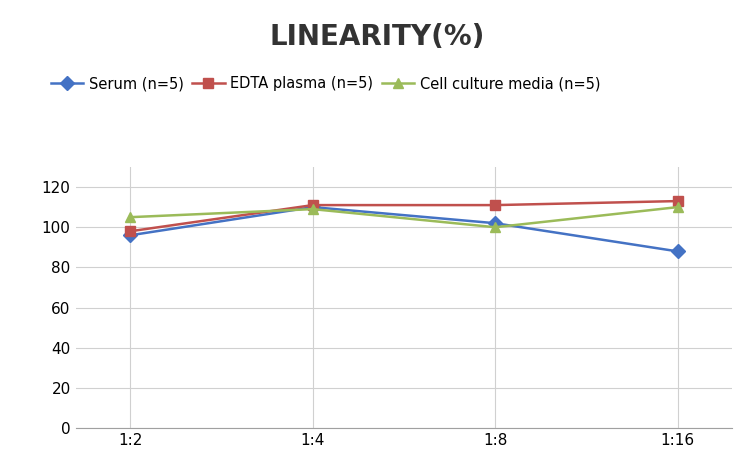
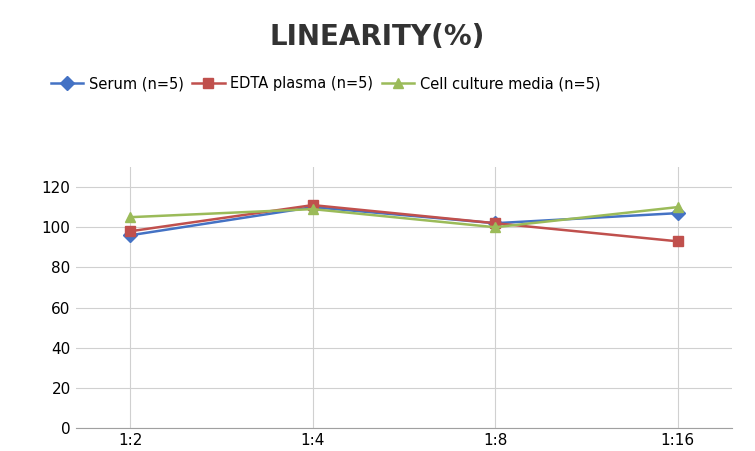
EDTA plasma (n=5)/1:8: 111 -> 102
Serum (n=5)/1:16: 88 -> 107
EDTA plasma (n=5)/1:16: 113 -> 93
